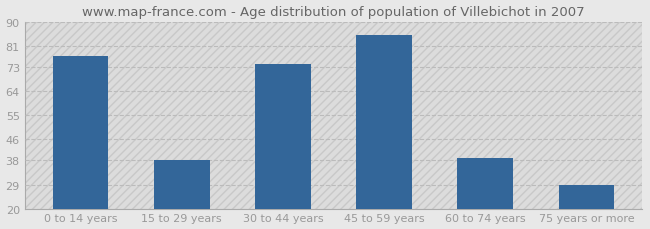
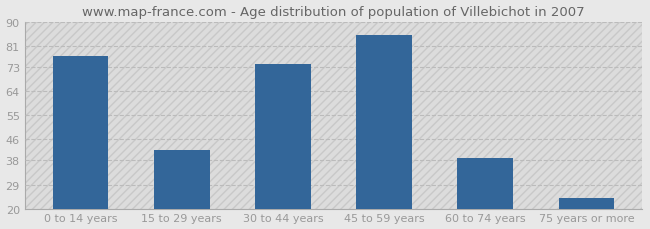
15 to 29 years: 38 -> 42
75 years or more: 29 -> 24
